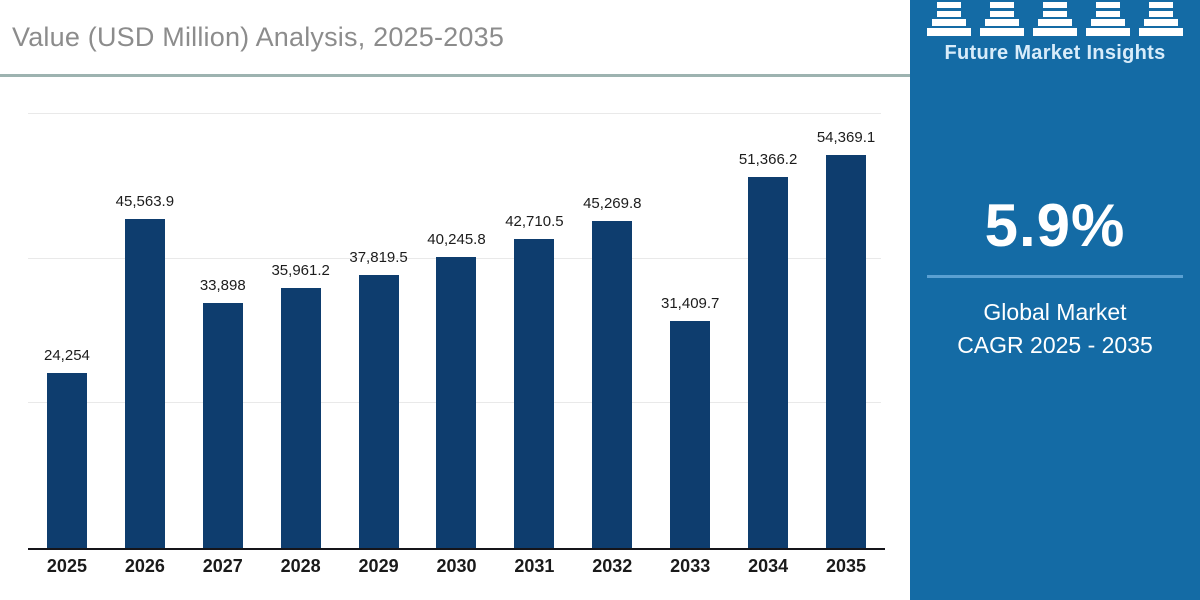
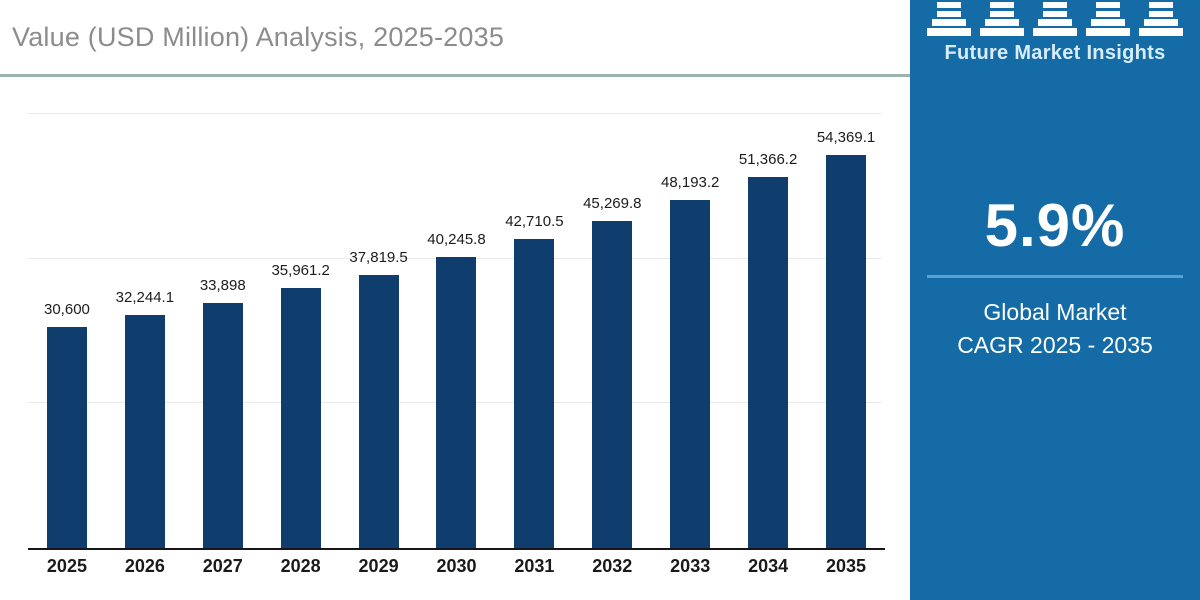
2025: 24,254 -> 30,600
2026: 45,563.9 -> 32,244.1
2033: 31,409.7 -> 48,193.2
